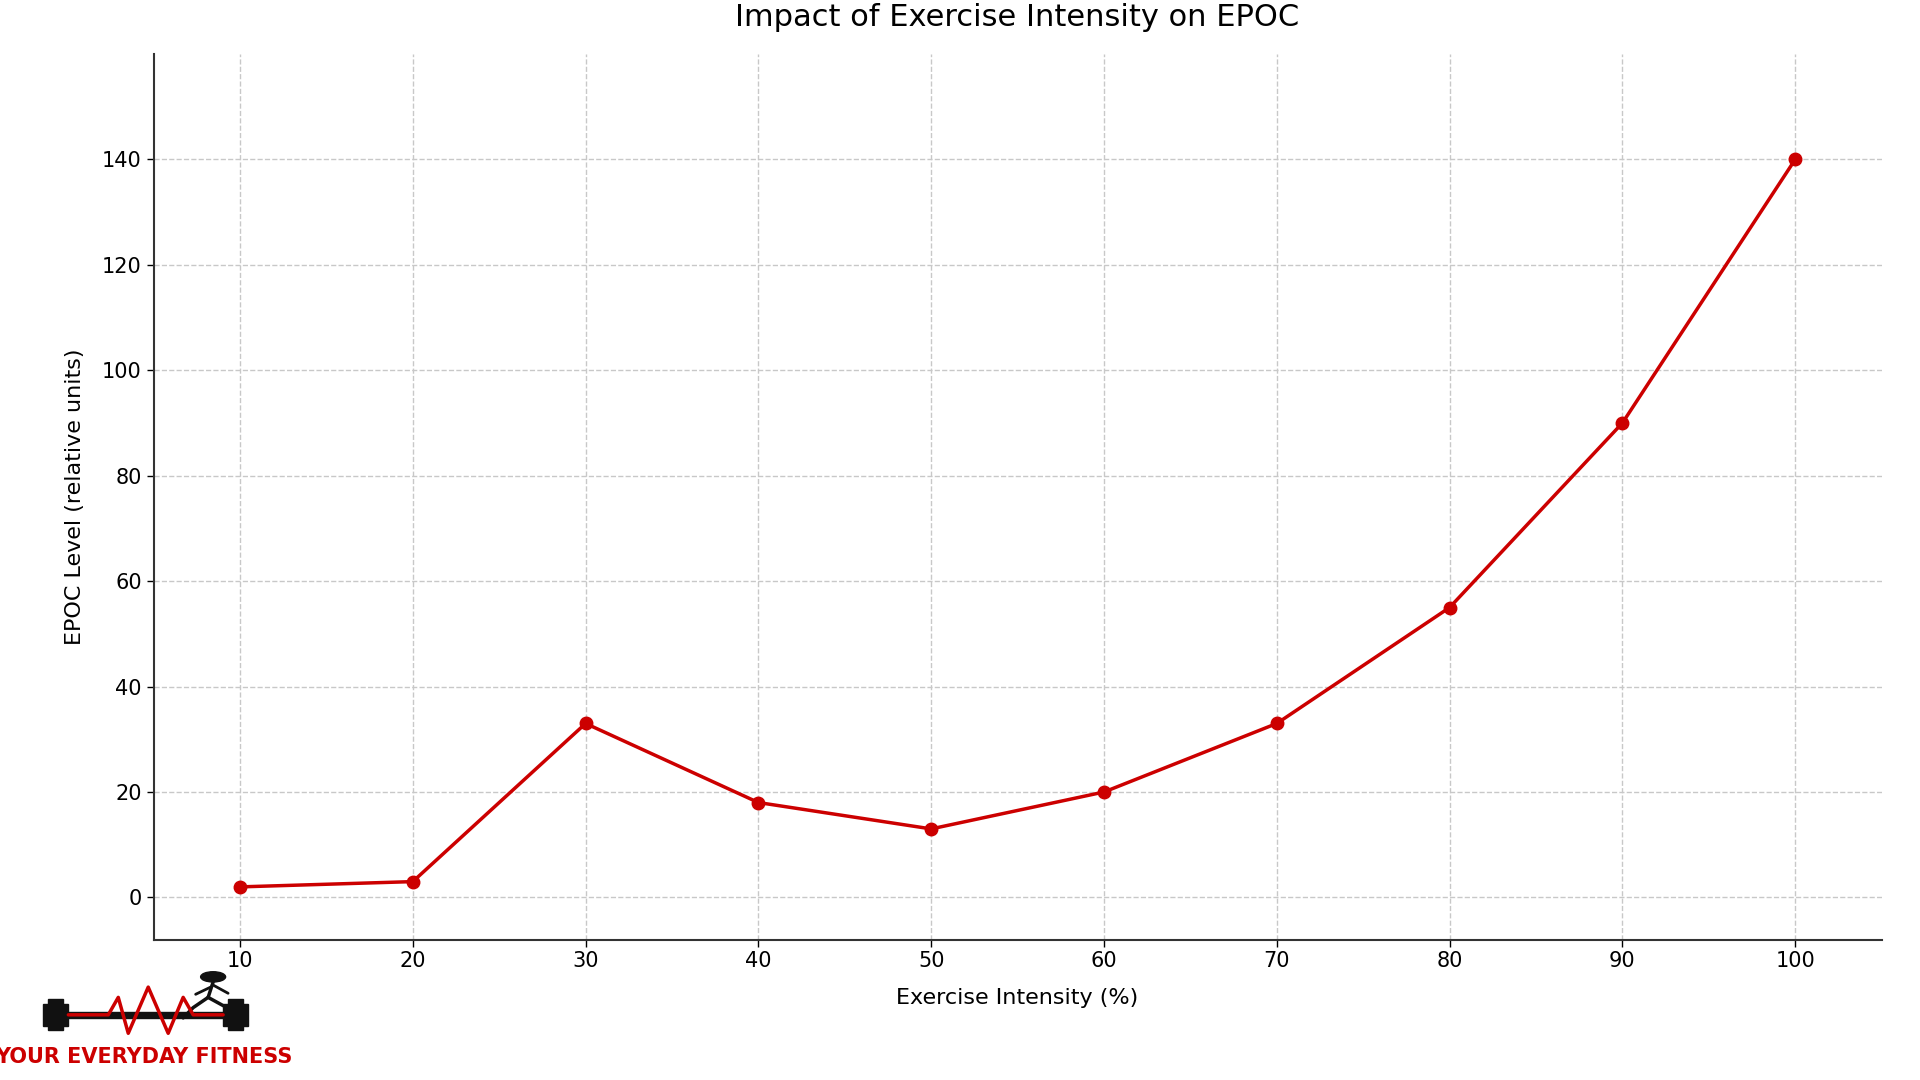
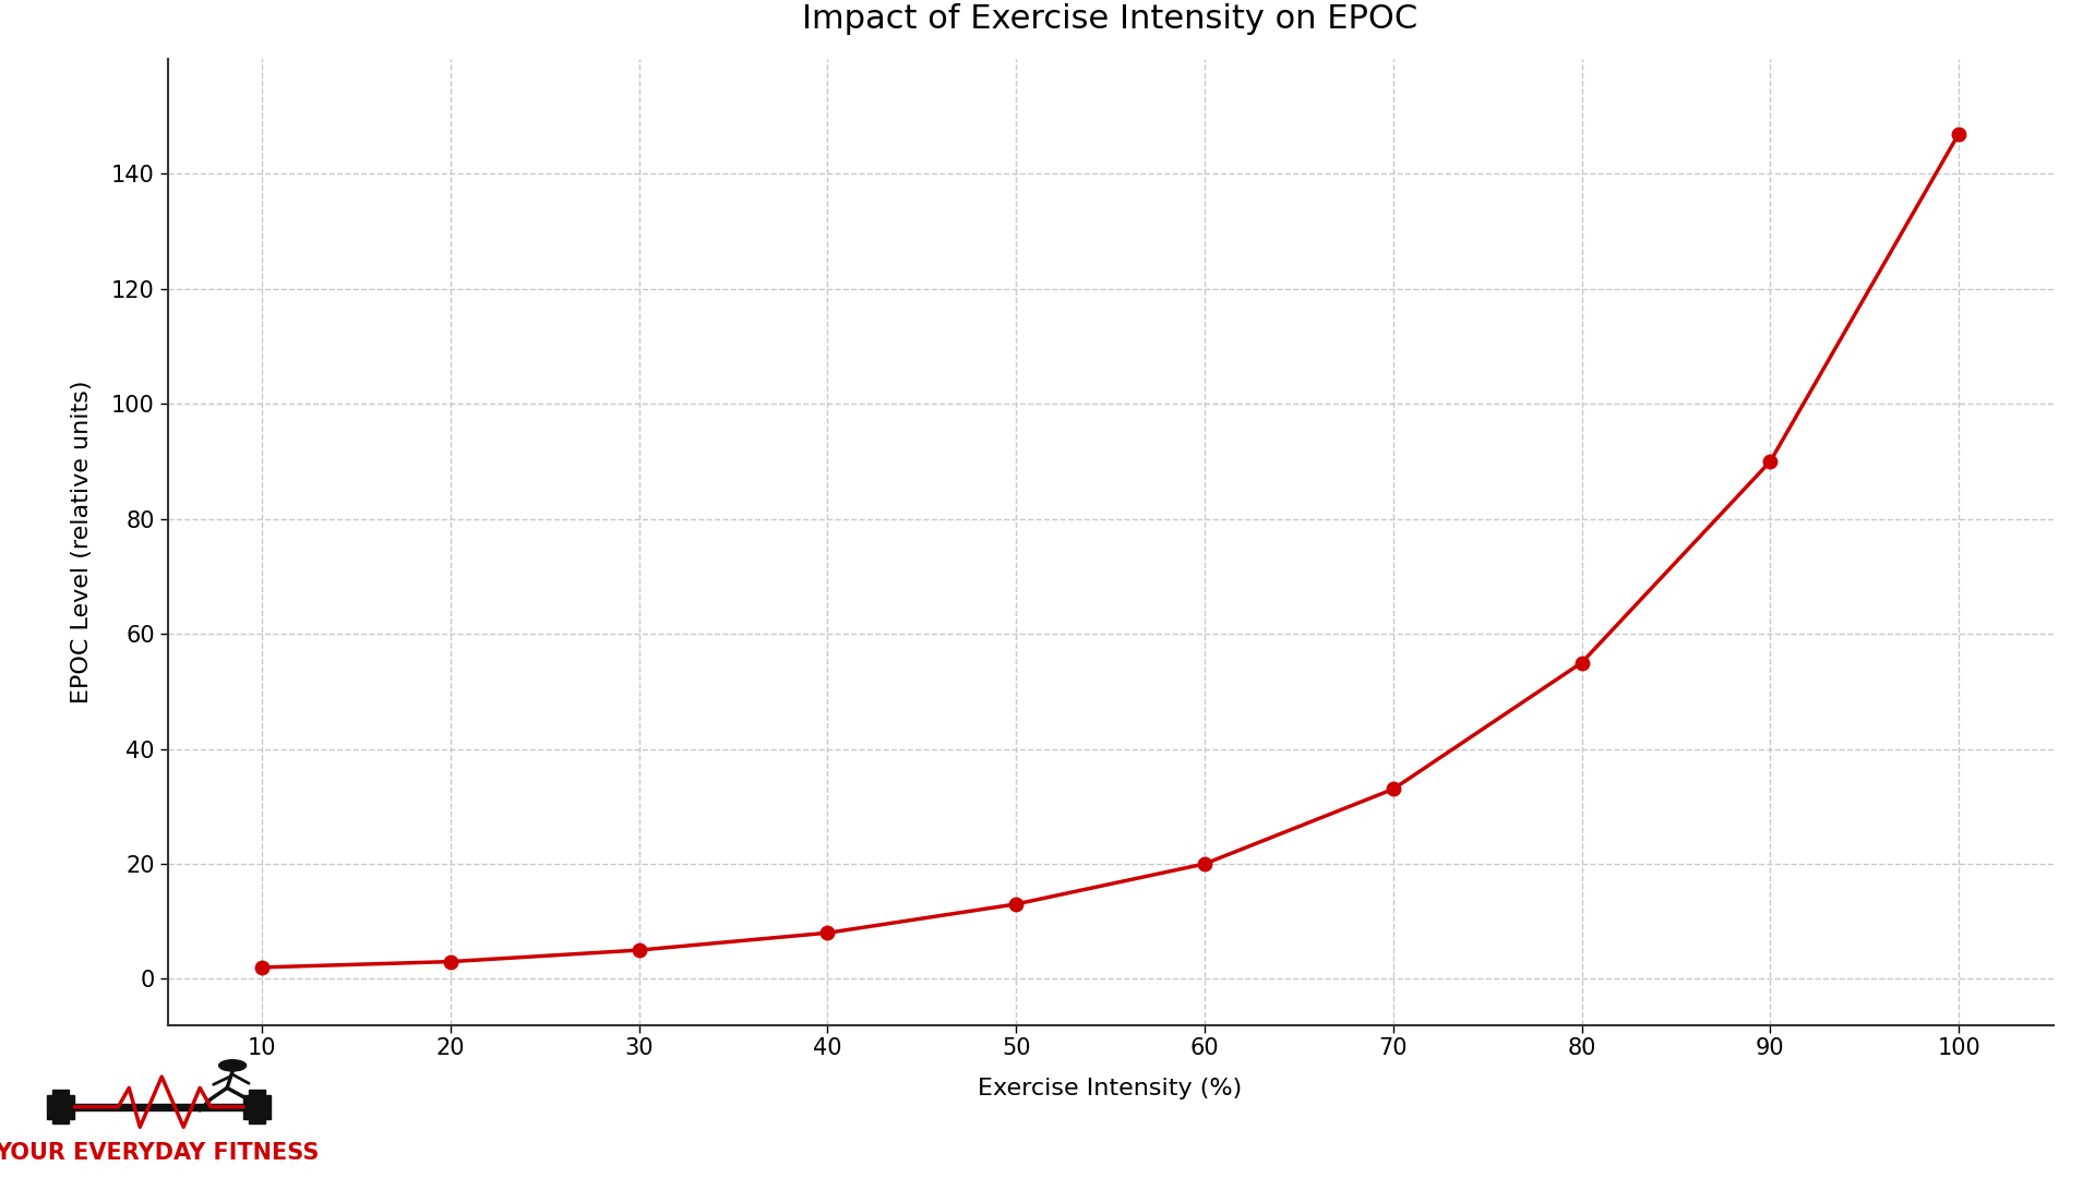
Impact of Exercise Intensity on EPOC/30: 33 -> 5
Impact of Exercise Intensity on EPOC/40: 18 -> 8
Impact of Exercise Intensity on EPOC/100: 140 -> 147
